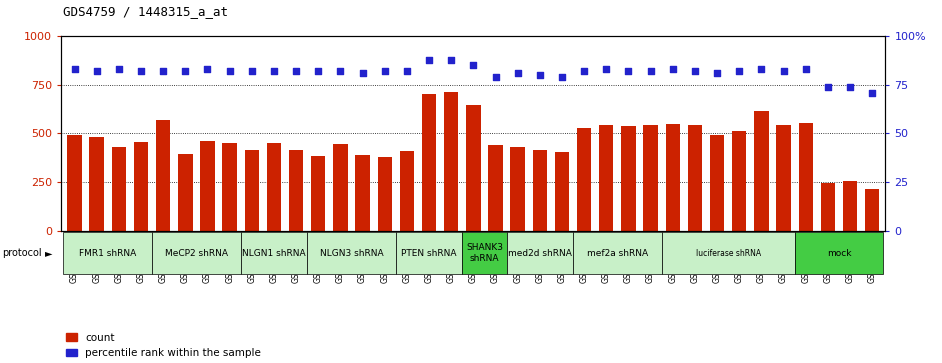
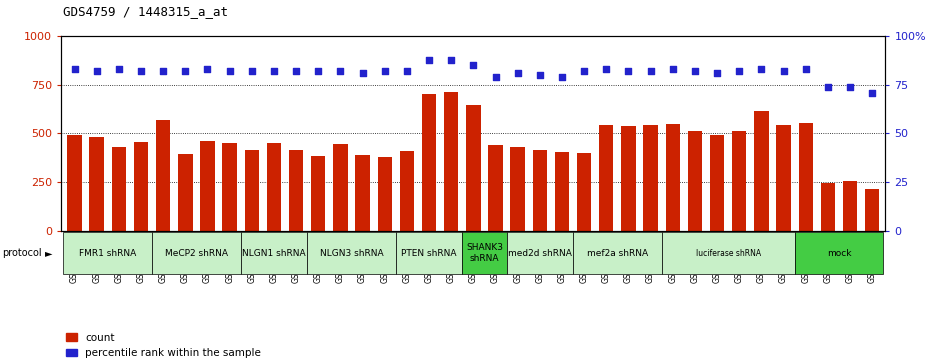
count/GSM1145783: 530 -> 400
count/GSM1145788: 540 -> 510
